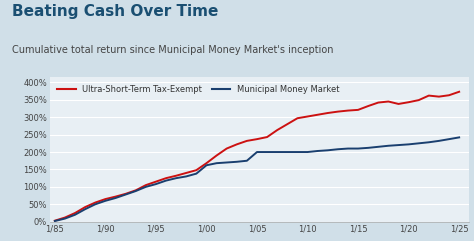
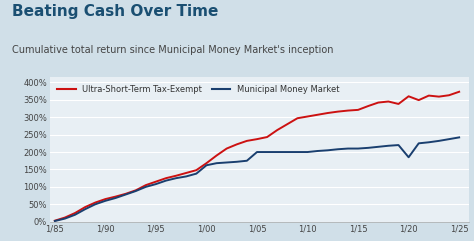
Ultra-Short-Term Tax-Exempt/1/20: 343% -> 360%
Municipal Money Market/1/20: 222% -> 185%
